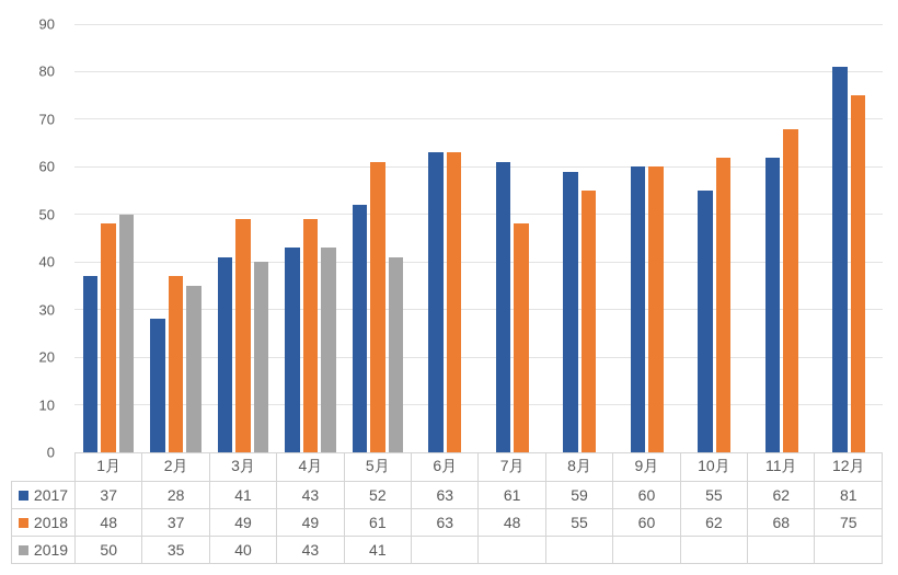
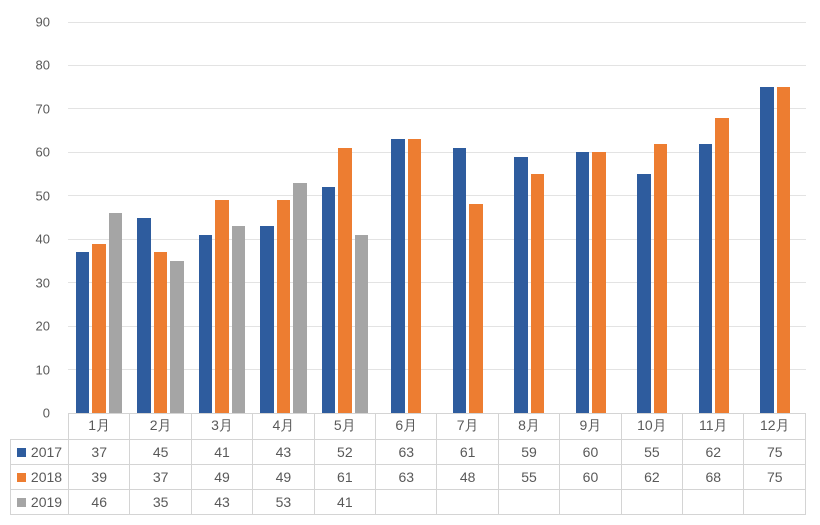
2018/1月: 48 -> 39
2019/1月: 50 -> 46
2017/2月: 28 -> 45
2019/3月: 40 -> 43
2019/4月: 43 -> 53
2017/12月: 81 -> 75
